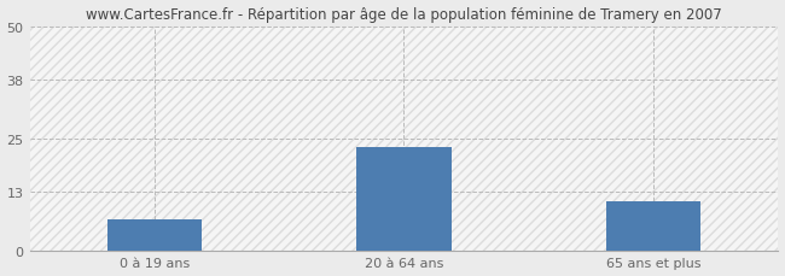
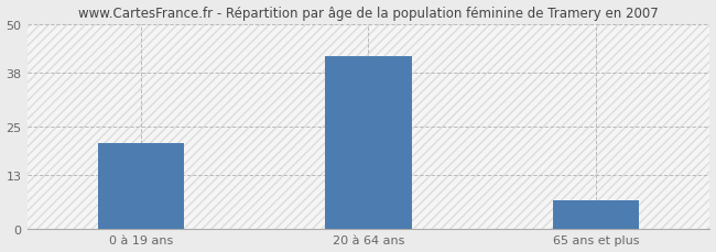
0 à 19 ans: 7 -> 21
20 à 64 ans: 23 -> 42
65 ans et plus: 11 -> 7
